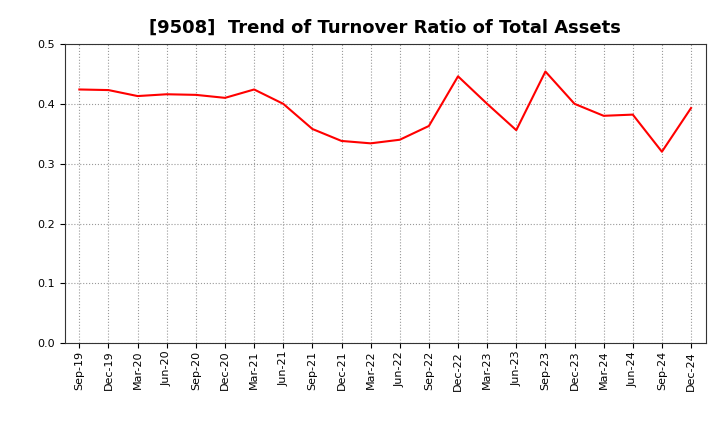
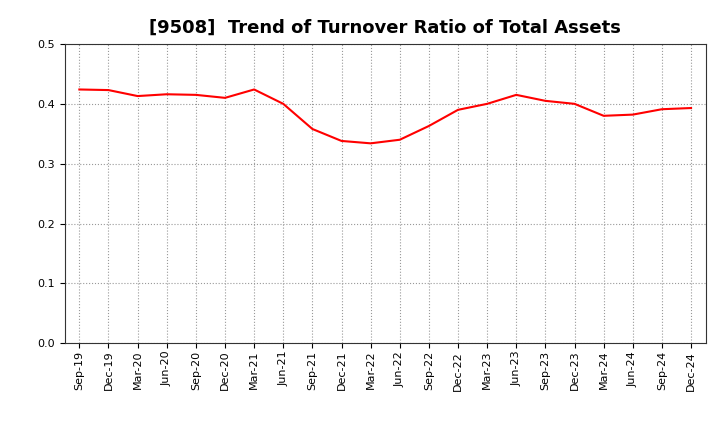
Dec-22: 0.446 -> 0.390
Jun-23: 0.356 -> 0.415
Sep-23: 0.454 -> 0.405
Sep-24: 0.320 -> 0.391
